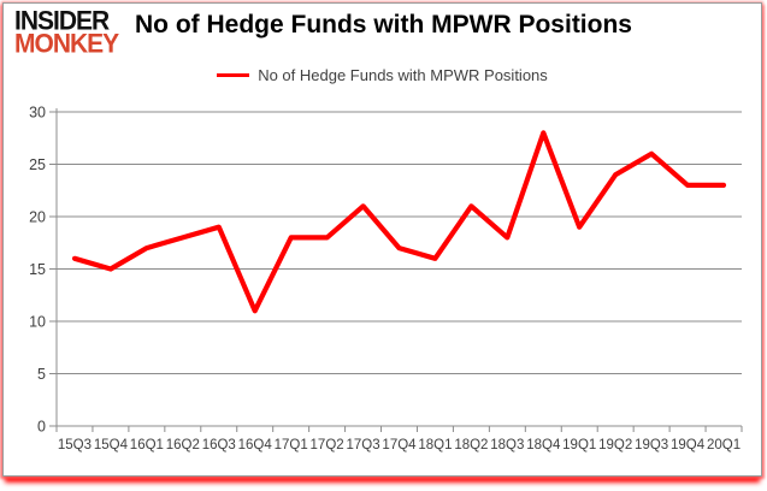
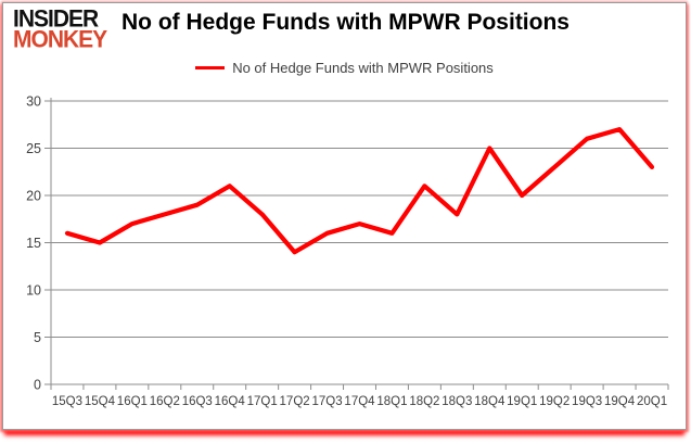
16Q4: 11 -> 21
17Q2: 18 -> 14
17Q3: 21 -> 16
18Q4: 28 -> 25
19Q1: 19 -> 20
19Q2: 24 -> 23
19Q4: 23 -> 27
